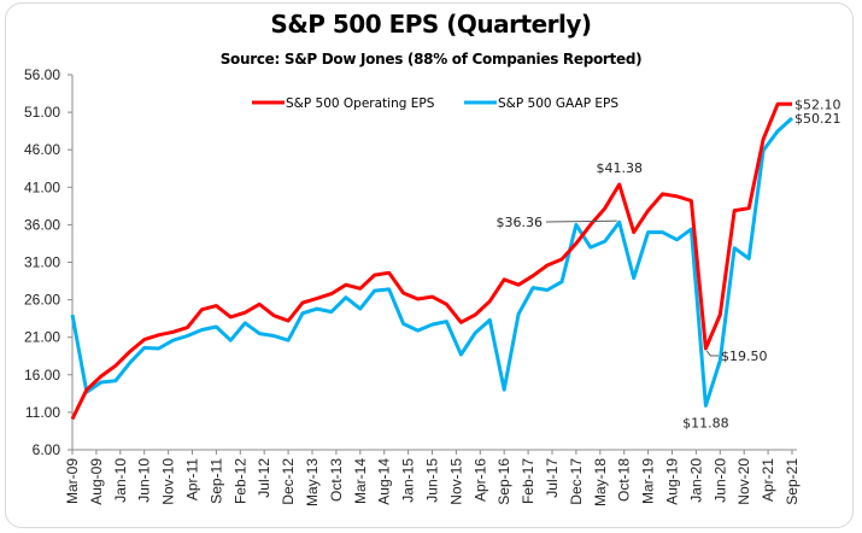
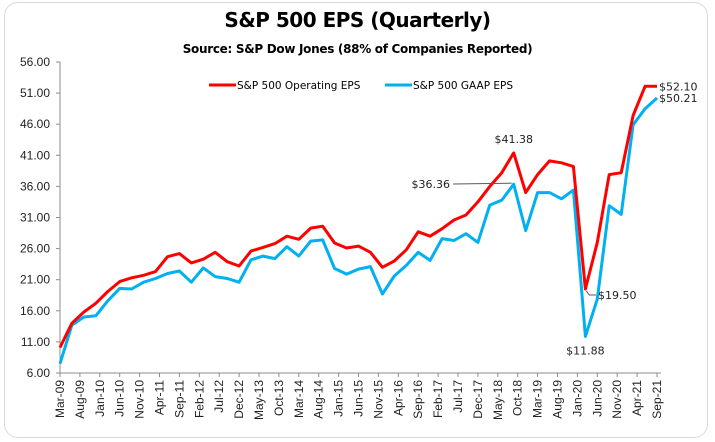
S&P 500 GAAP EPS/Mar-09: 24 -> 8
S&P 500 GAAP EPS/Sep-16: 14 -> 25
S&P 500 GAAP EPS/Dec-17: 36 -> 27
S&P 500 Operating EPS/Jun-20: 24 -> 27
